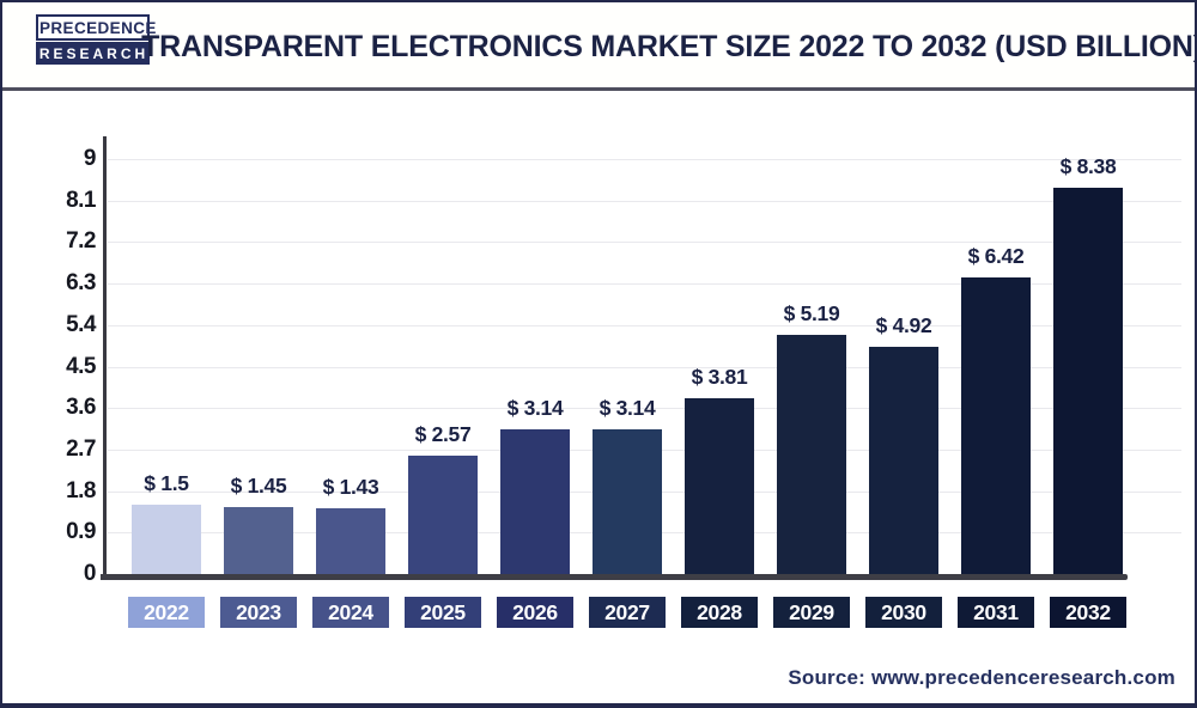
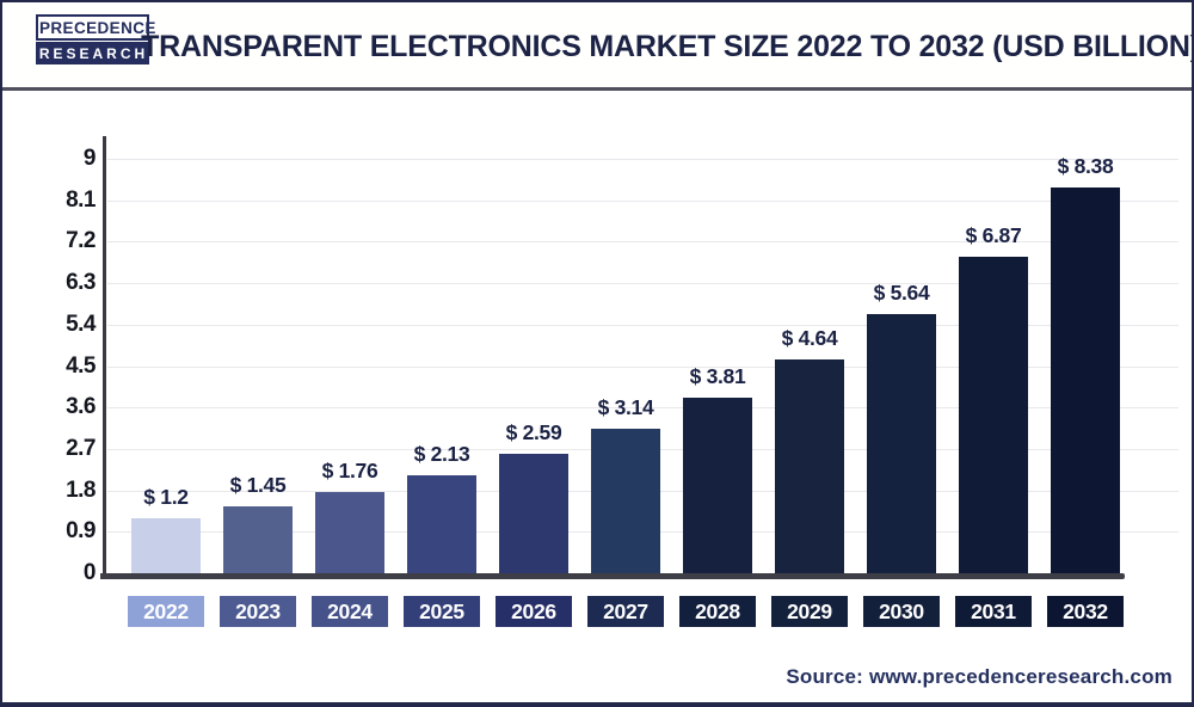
2022: 1.5 -> 1.2
2024: 1.43 -> 1.76
2025: 2.57 -> 2.13
2026: 3.14 -> 2.59
2029: 5.19 -> 4.64
2030: 4.92 -> 5.64
2031: 6.42 -> 6.87
